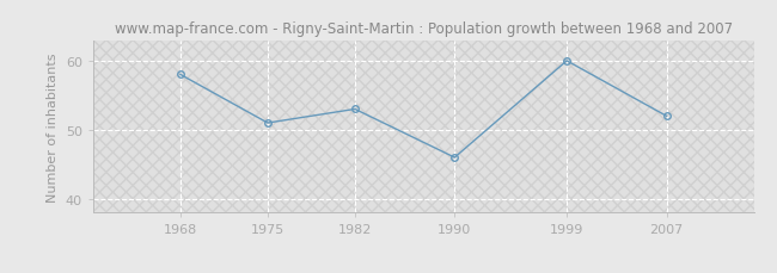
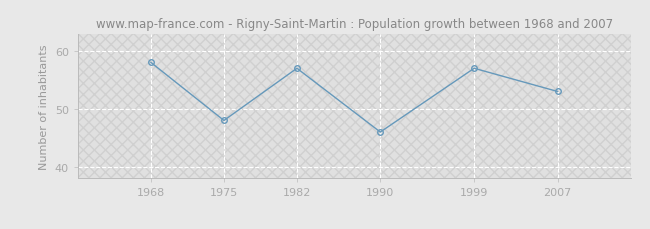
1975: 51 -> 48
1982: 53 -> 57
1999: 60 -> 57
2007: 52 -> 53
